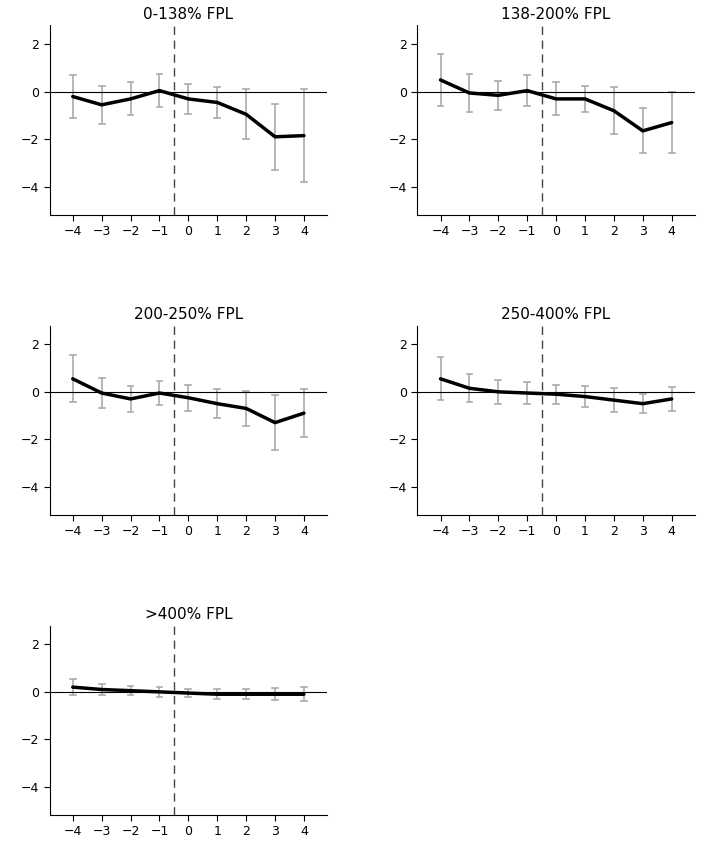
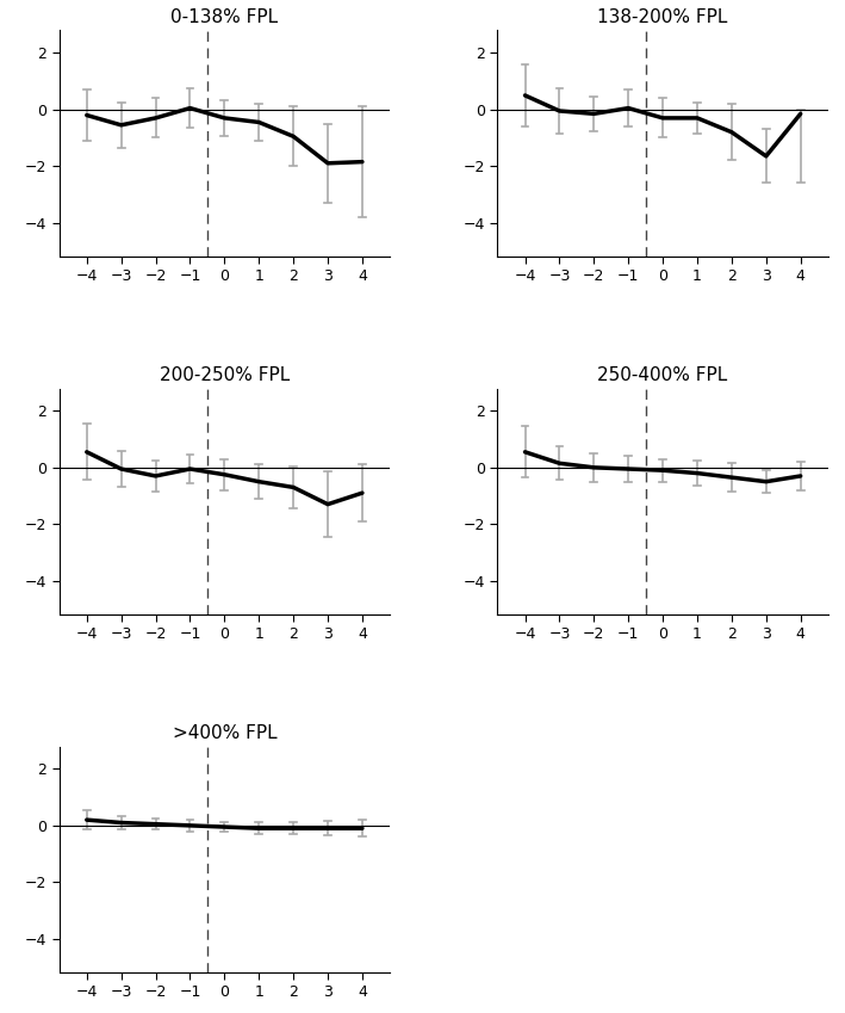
138-200% FPL/4: -1.30 -> -0.15
